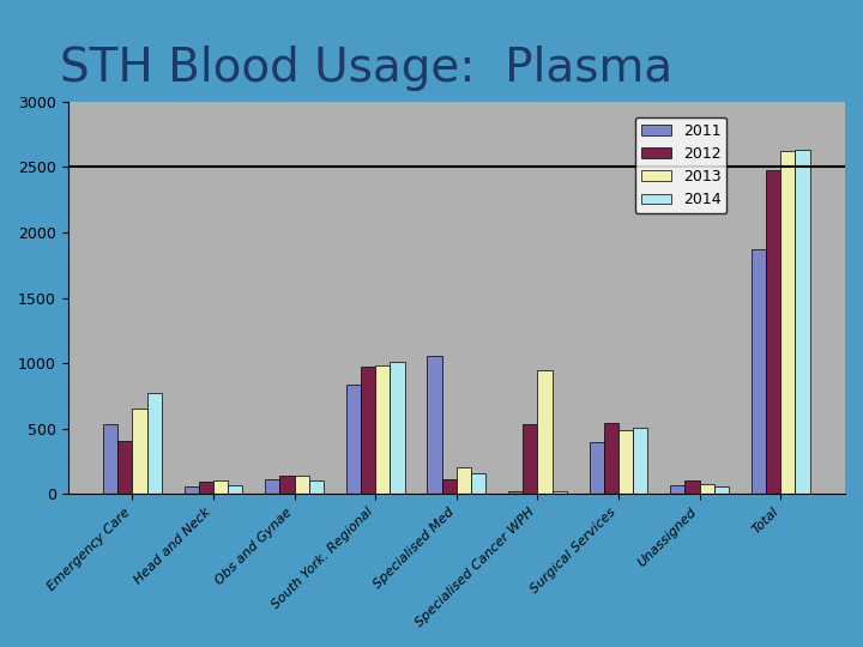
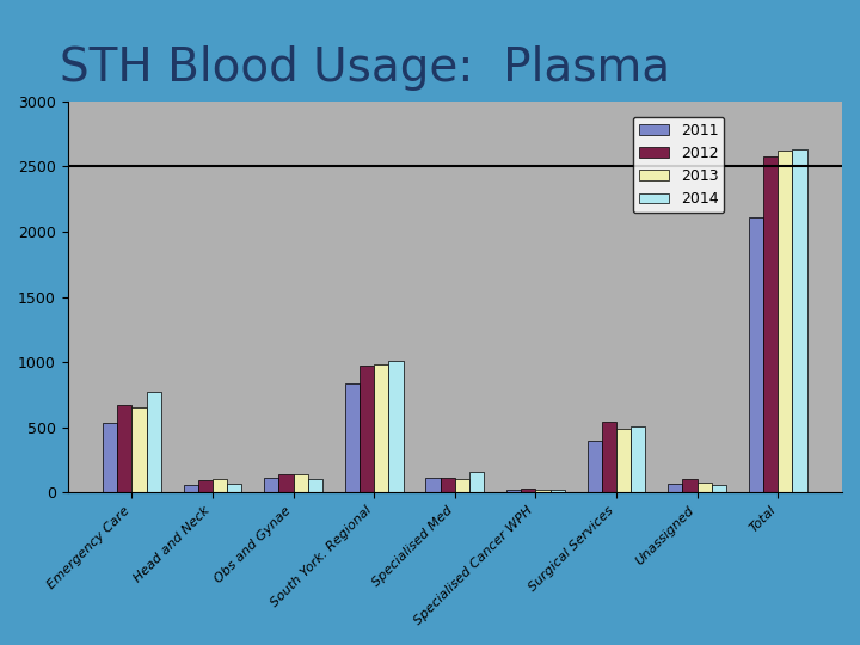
2012/Emergency Care: 410 -> 670
2011/Specialised Med: 1060 -> 110
2013/Specialised Med: 200 -> 100
2012/Specialised Cancer WPH: 530 -> 30
2013/Specialised Cancer WPH: 950 -> 20
2011/Total: 1870 -> 2110
2012/Total: 2480 -> 2580
